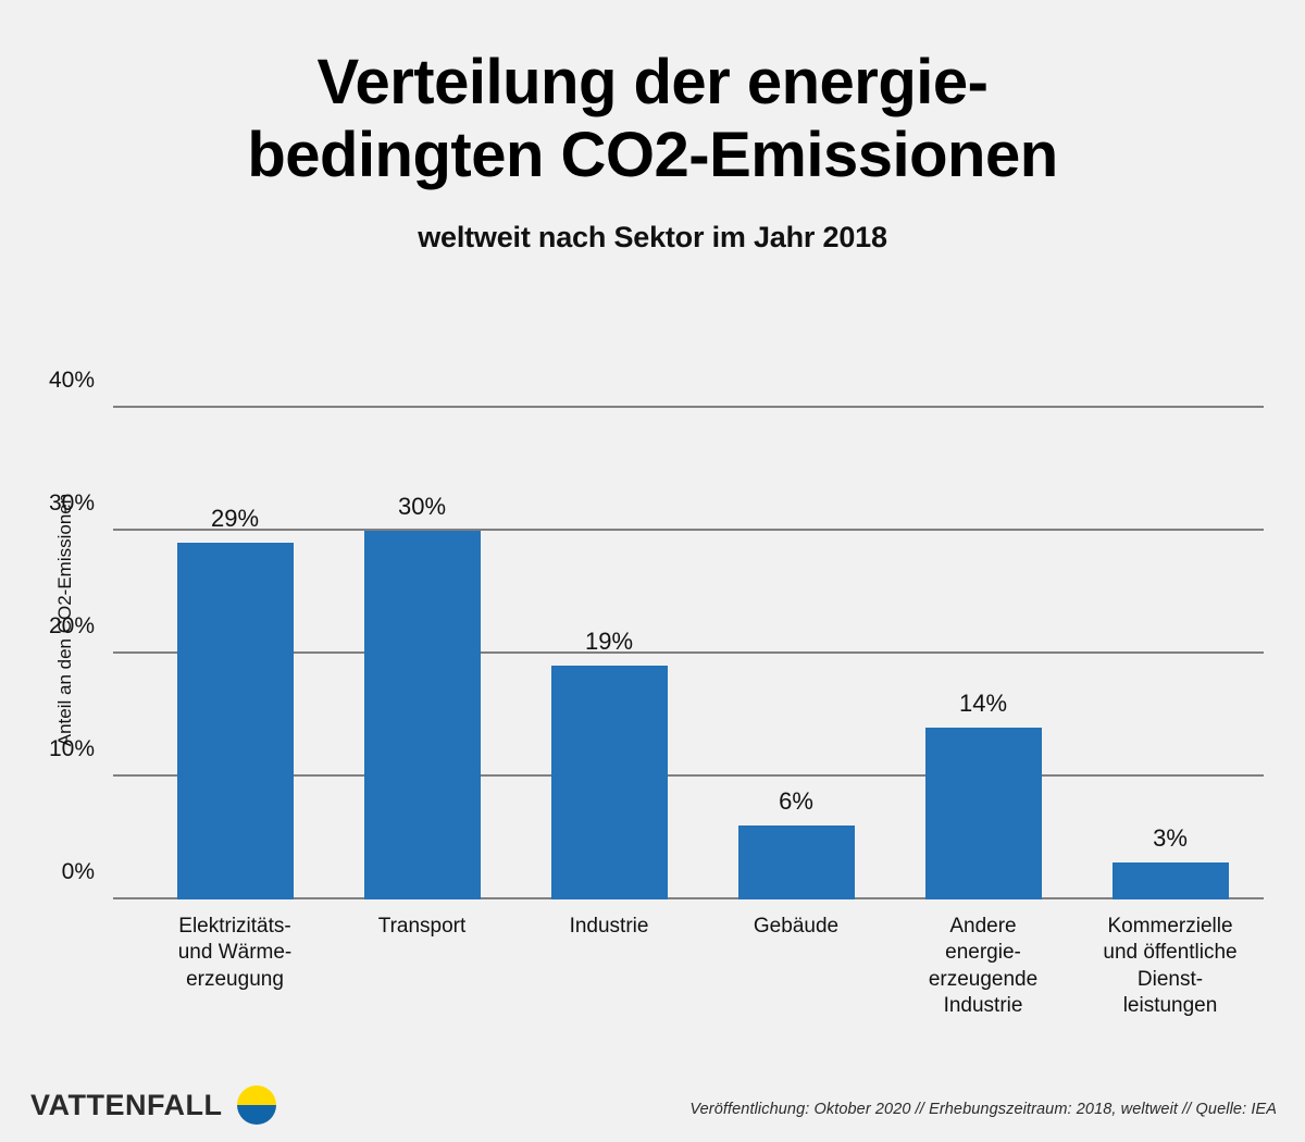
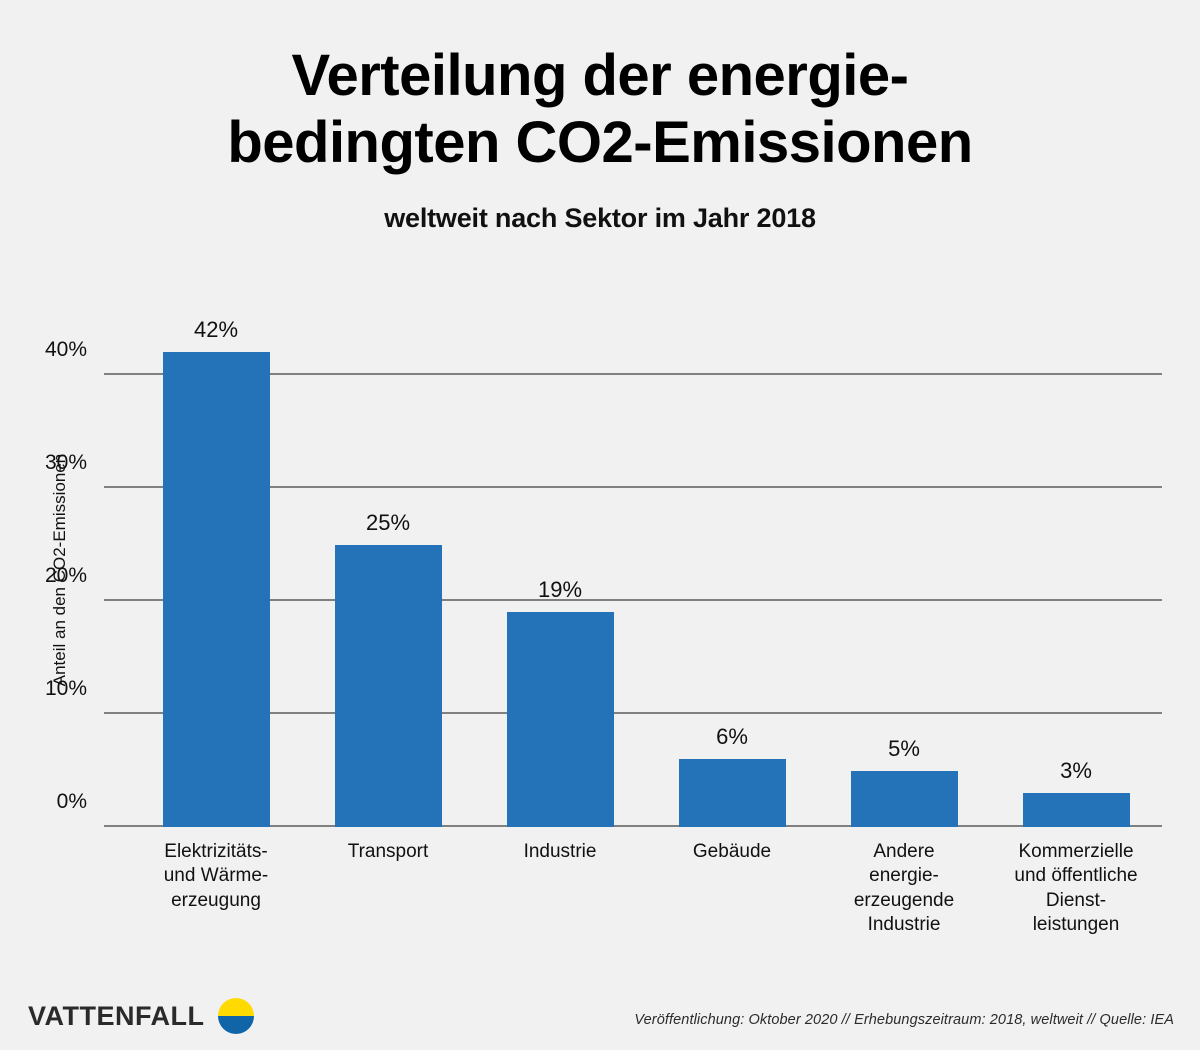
Elektrizitäts- und Wärme- erzeugung: 29% -> 42%
Transport: 30% -> 25%
Andere energie- erzeugende Industrie: 14% -> 5%
